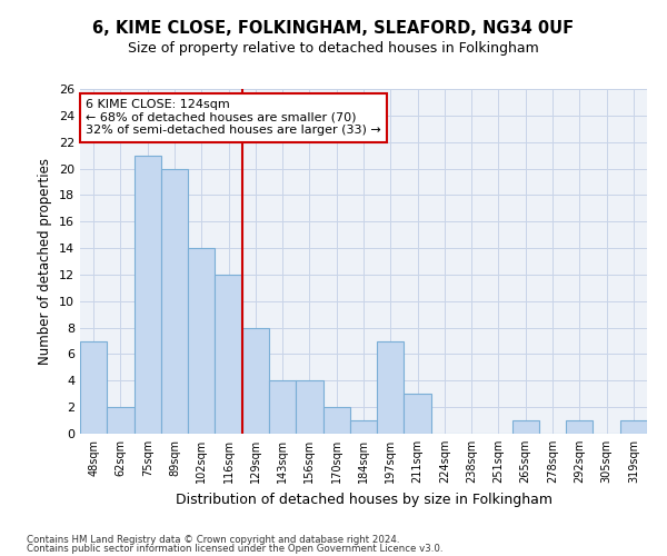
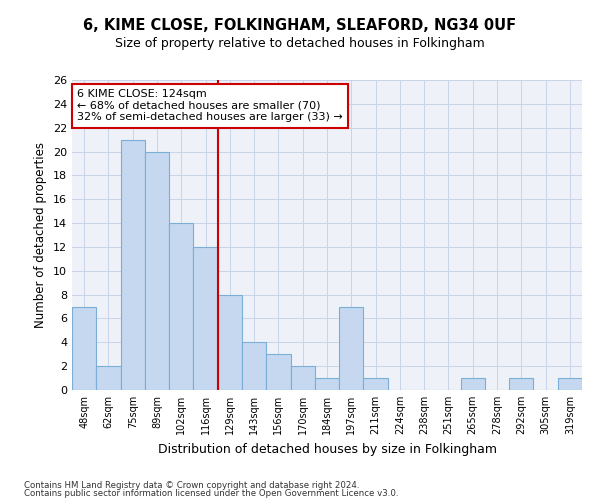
156sqm: 4 -> 3
211sqm: 3 -> 1
